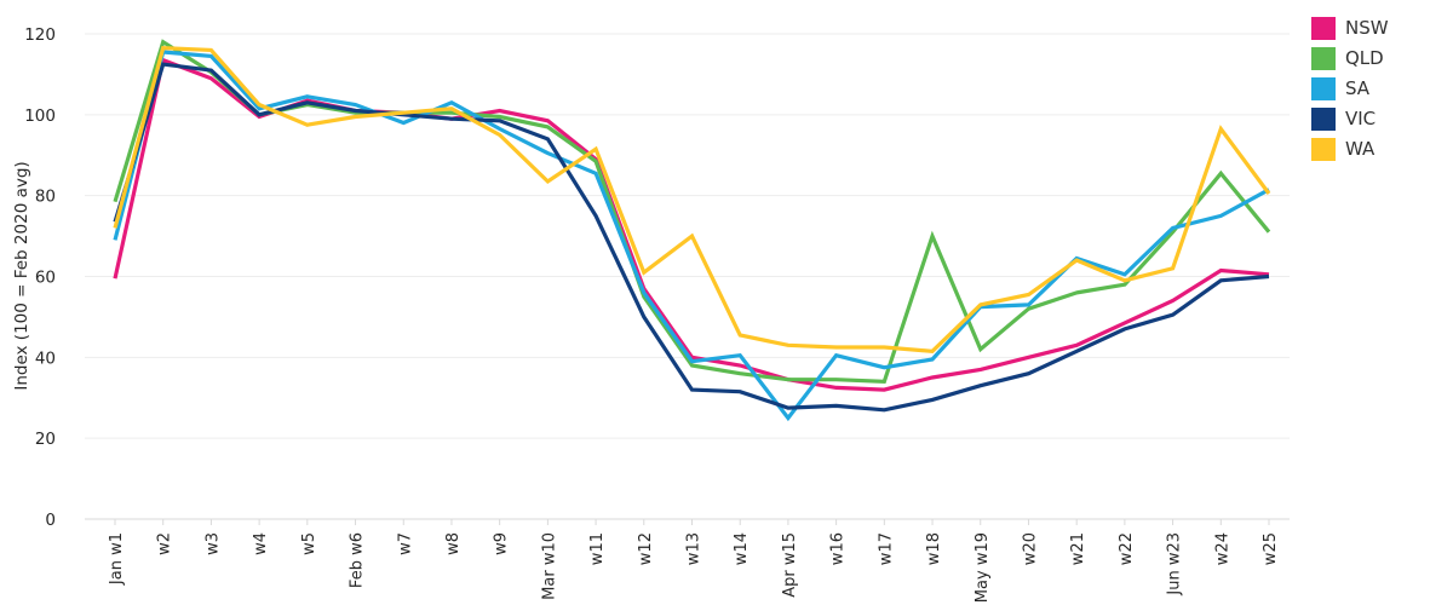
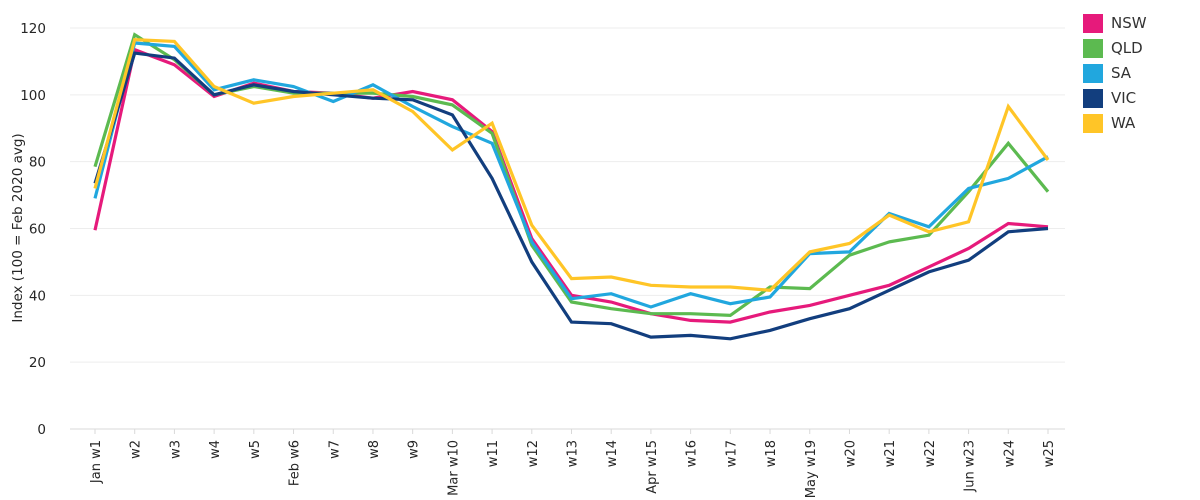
WA/w13: 70 -> 45
SA/Apr w15: 25 -> 36
QLD/w18: 70 -> 42
